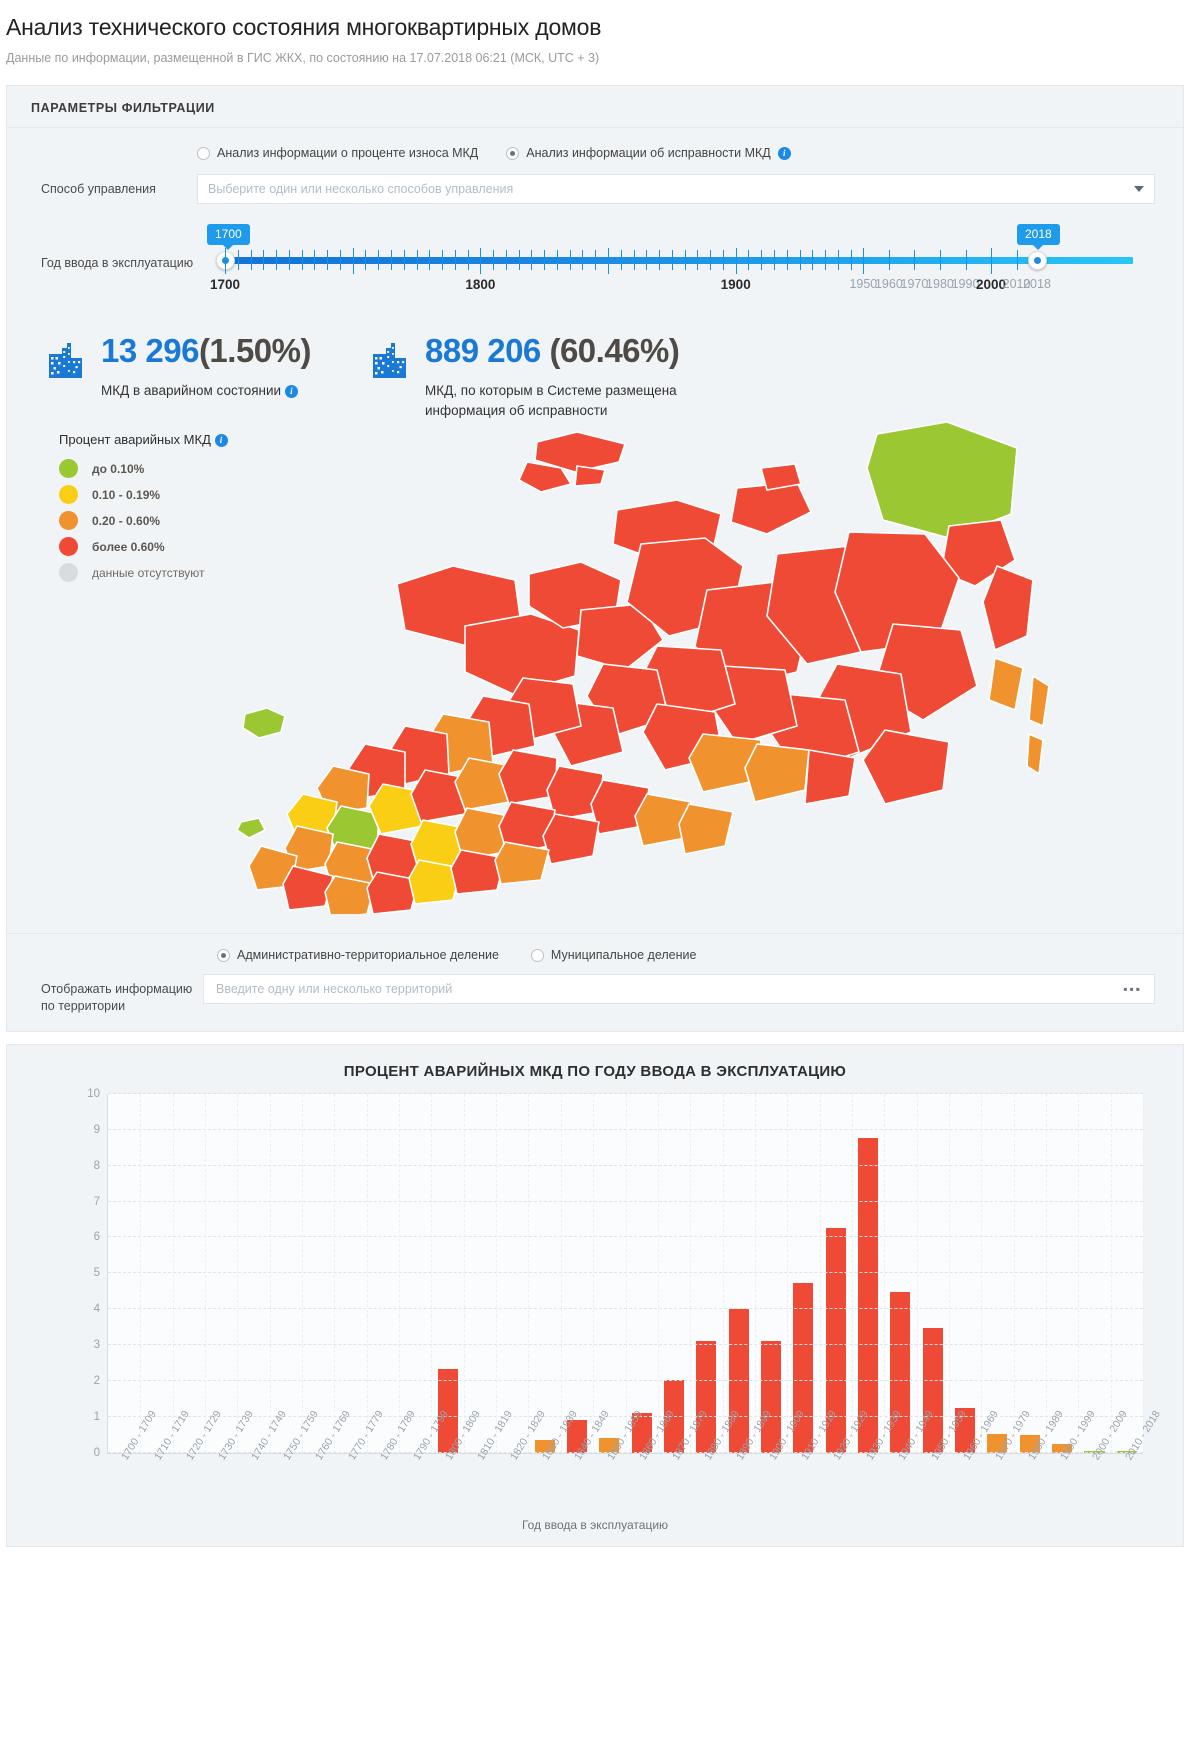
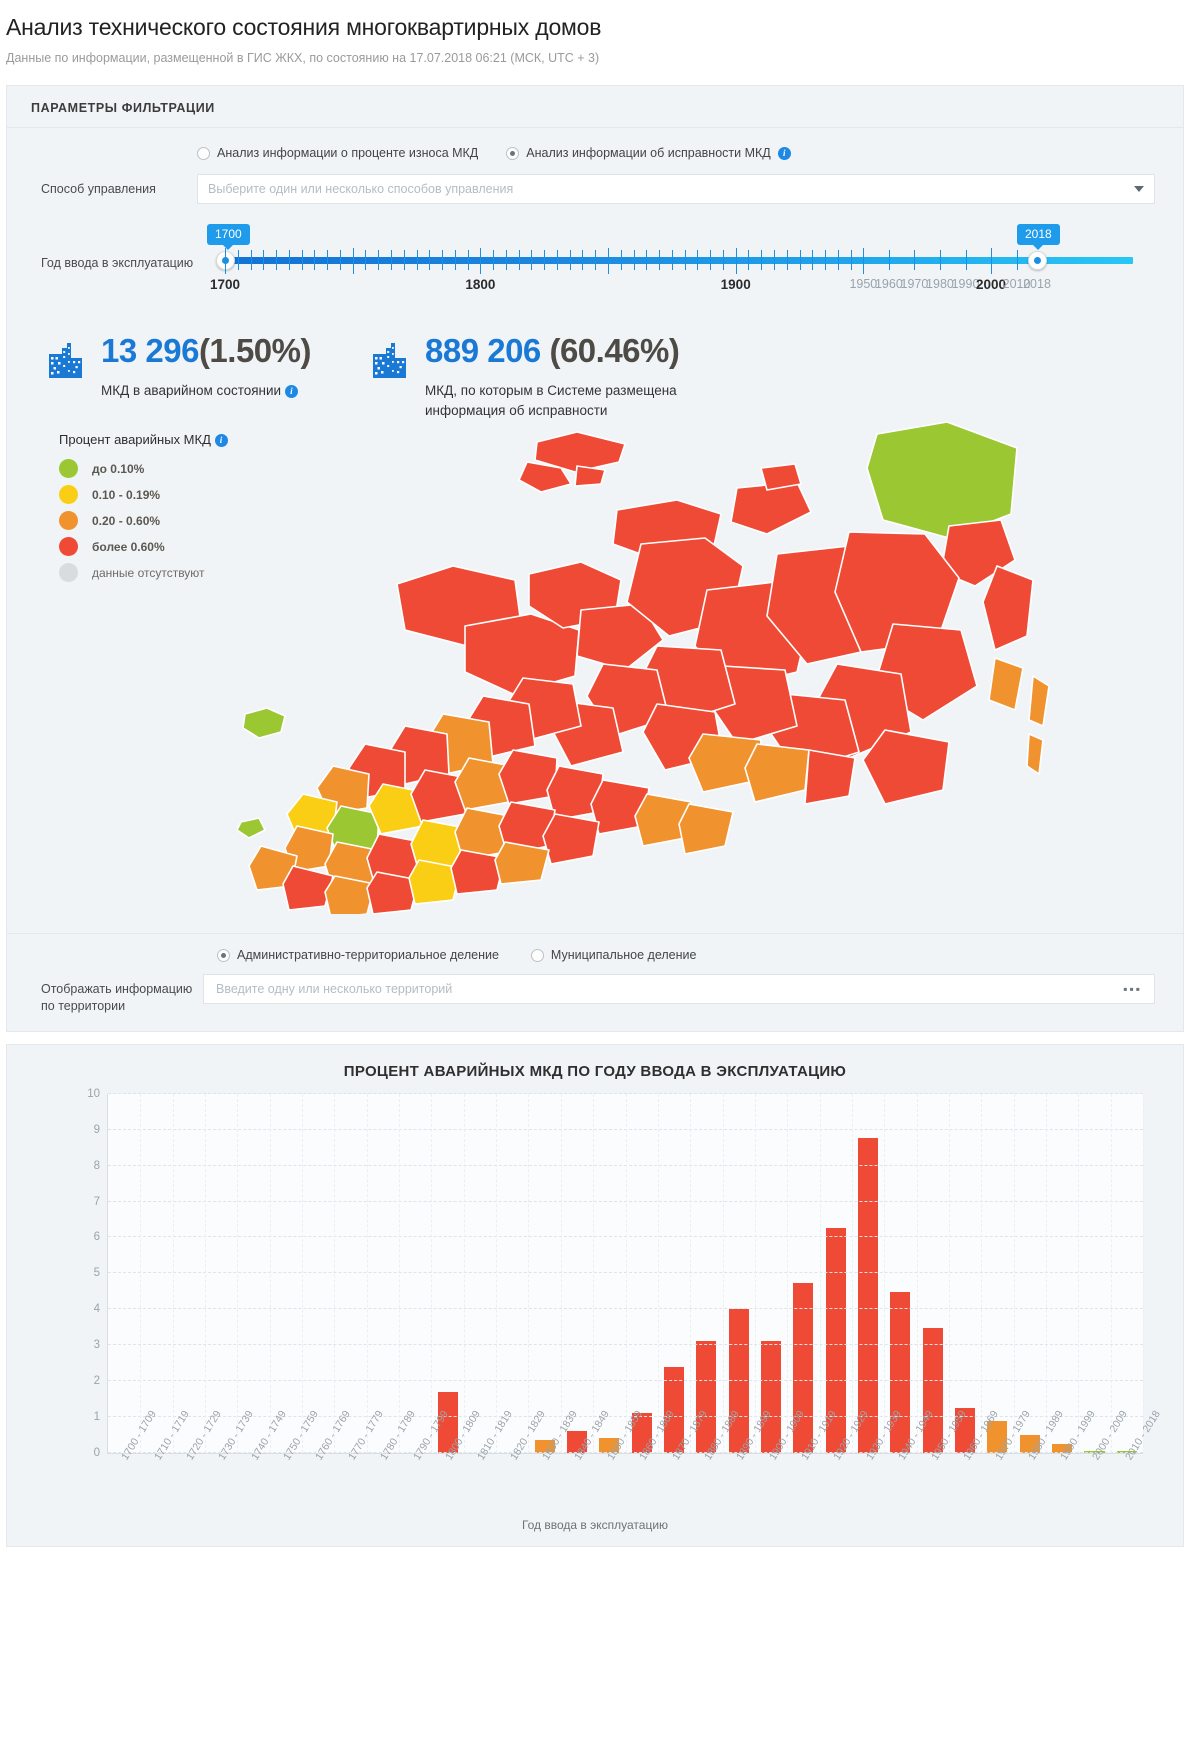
1800 - 1809: 2.4 -> 1.7
1840 - 1849: 0.9 -> 0.6
1870 - 1879: 2.0 -> 2.4
1970 - 1979: 0.5 -> 0.9
